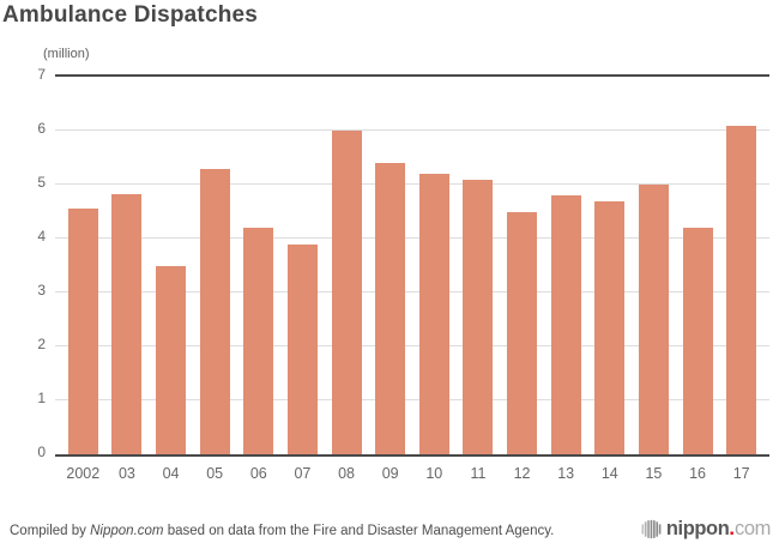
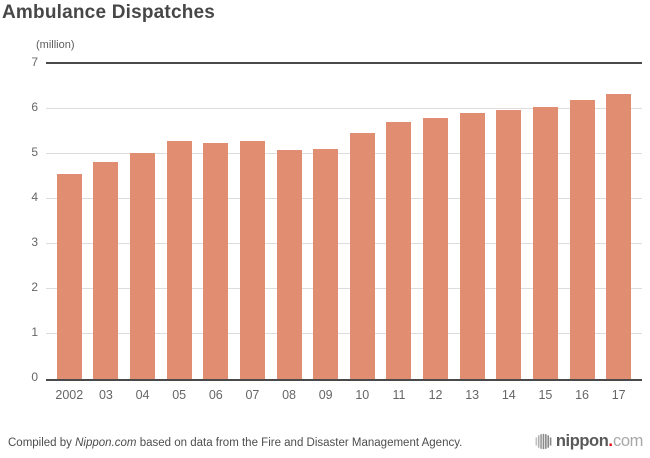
04: 3.5 -> 5.0
06: 4.2 -> 5.2
07: 3.9 -> 5.3
08: 6.0 -> 5.1
09: 5.4 -> 5.1
10: 5.2 -> 5.5
11: 5.1 -> 5.7
12: 4.5 -> 5.8
13: 4.8 -> 5.9
14: 4.7 -> 6.0
15: 5.0 -> 6.0
16: 4.2 -> 6.2
17: 6.1 -> 6.3
